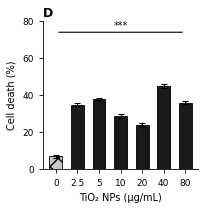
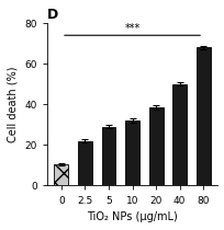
0: 7 -> 10
2.5: 35 -> 22
5: 38 -> 29
10: 29 -> 32
20: 24 -> 38
40: 45 -> 50
80: 36 -> 68
